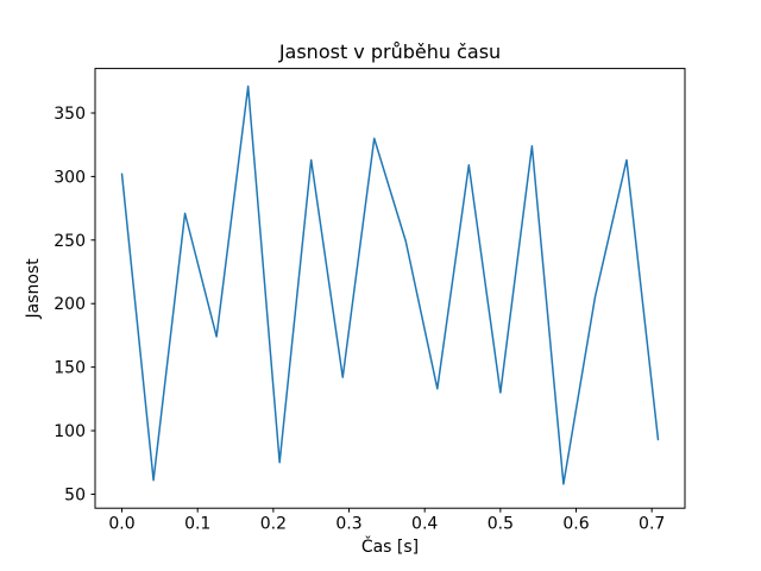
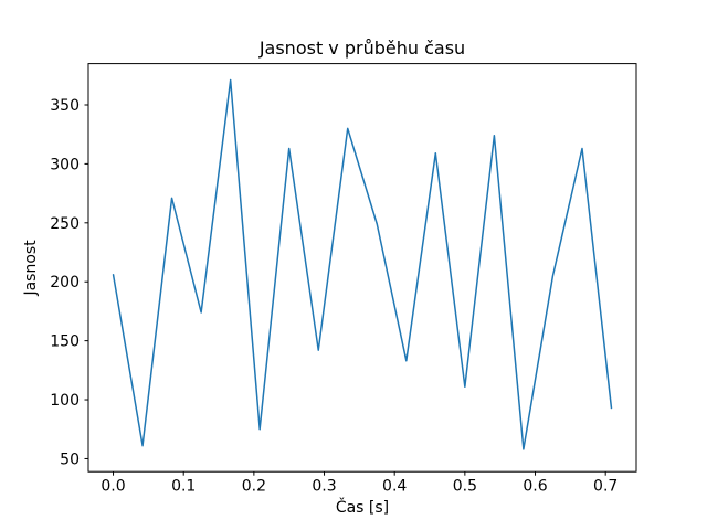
0.0: 302 -> 206
0.5: 130 -> 111
